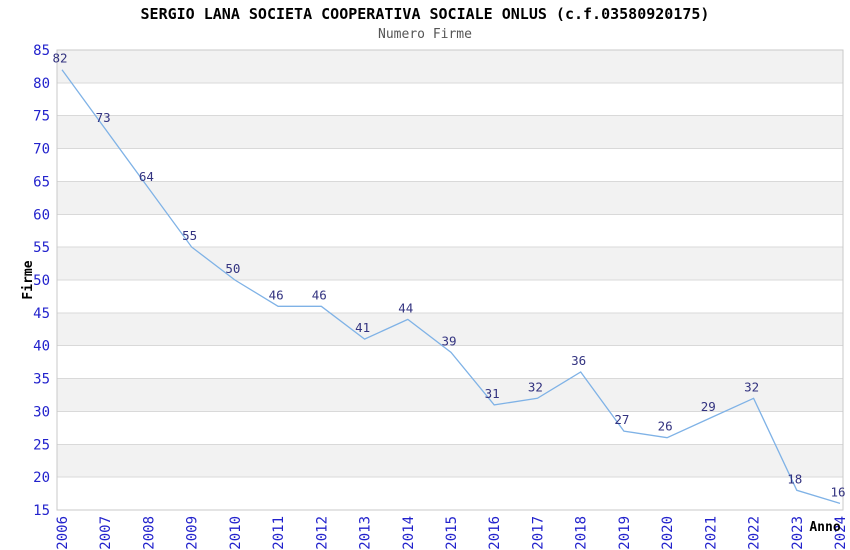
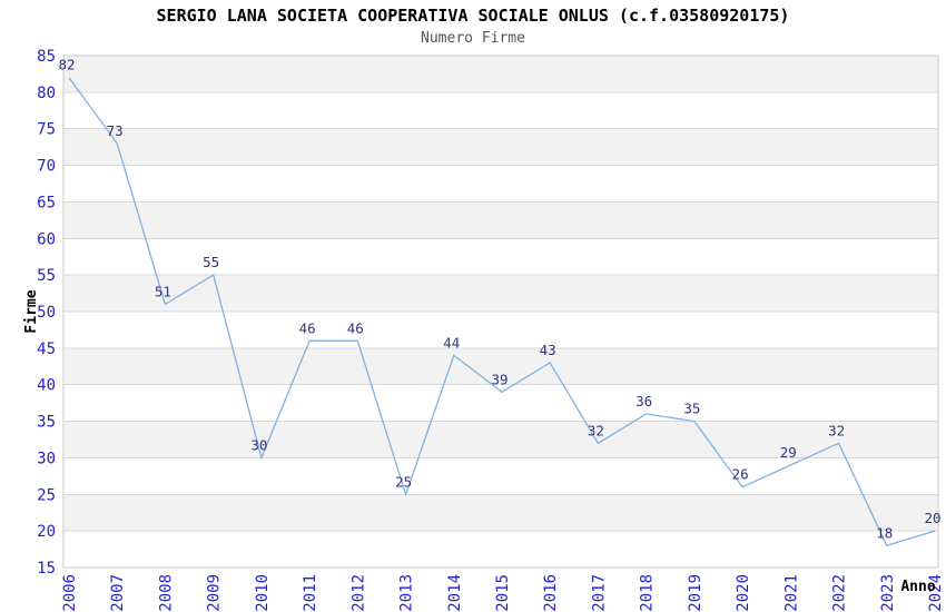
2008: 64 -> 51
2010: 50 -> 30
2013: 41 -> 25
2016: 31 -> 43
2019: 27 -> 35
2024: 16 -> 20
